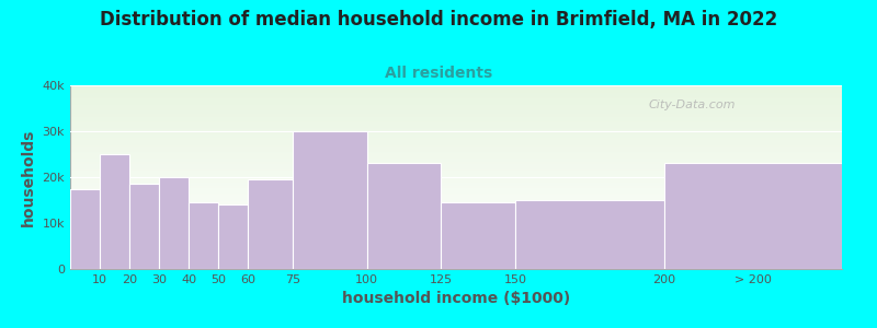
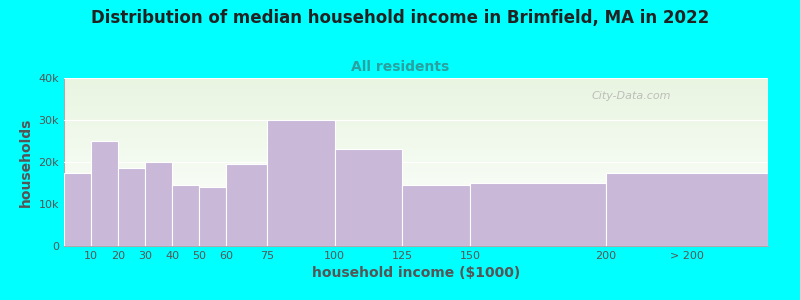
> 200: 23.0k -> 17.5k
